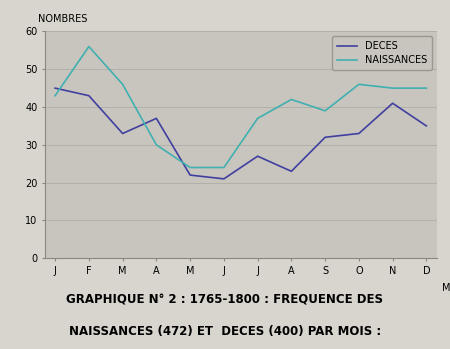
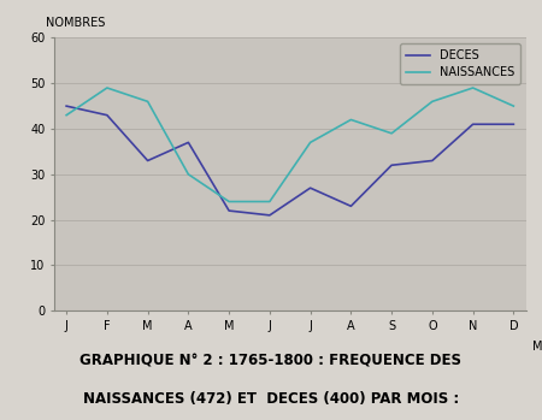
NAISSANCES/F: 56 -> 49
NAISSANCES/N: 45 -> 49
DECES/D: 35 -> 41
